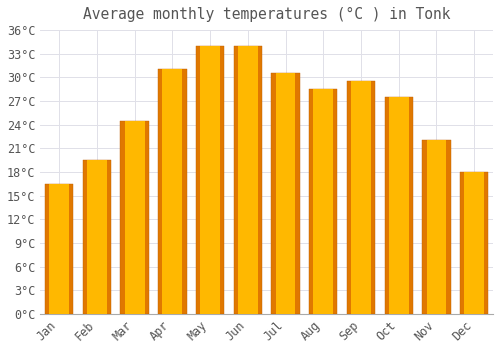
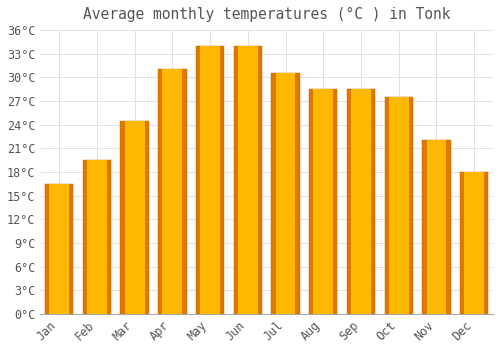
Sep: 29.6°C -> 28.5°C
